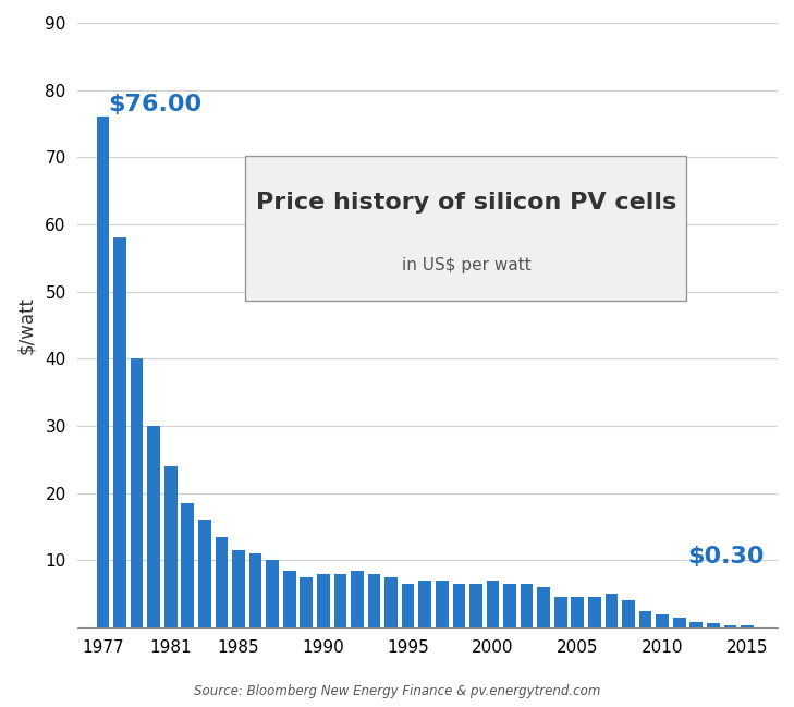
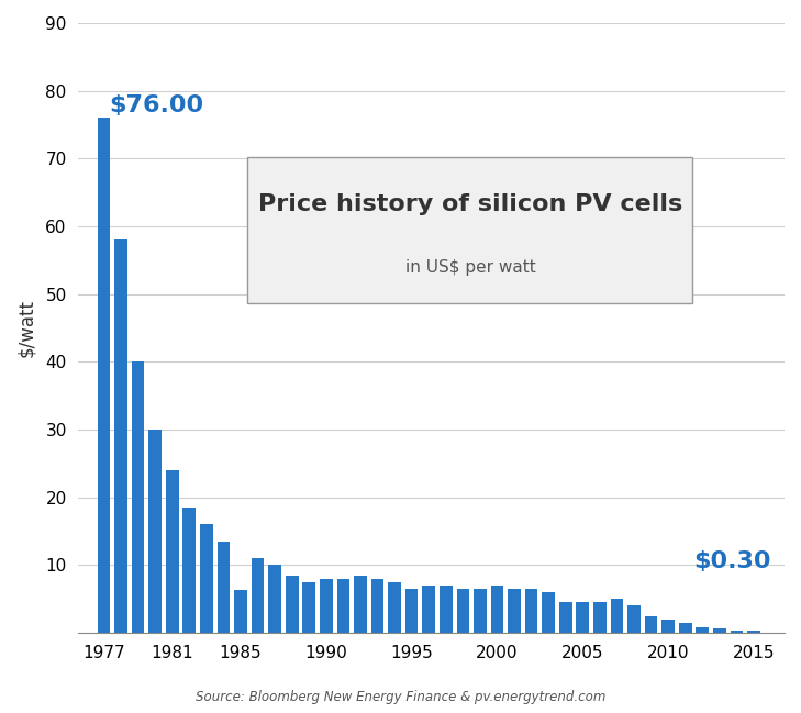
1985: 11.5 -> 6.4
